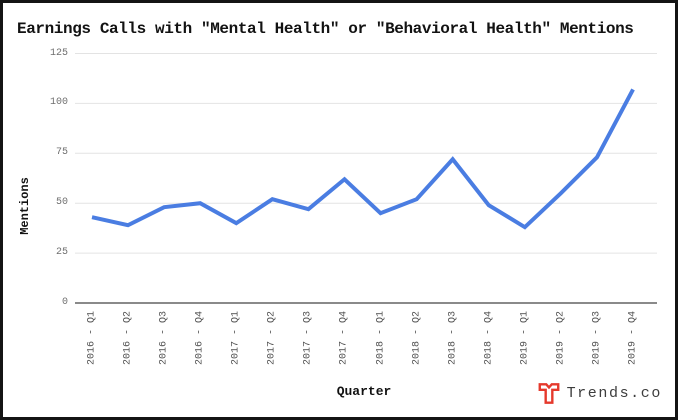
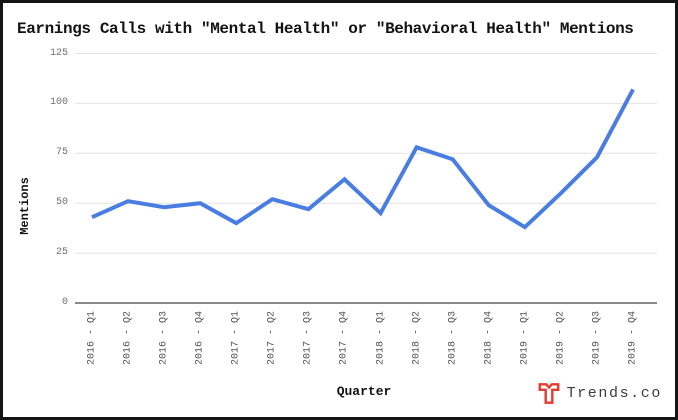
2016 - Q2: 39 -> 51
2018 - Q2: 52 -> 78
